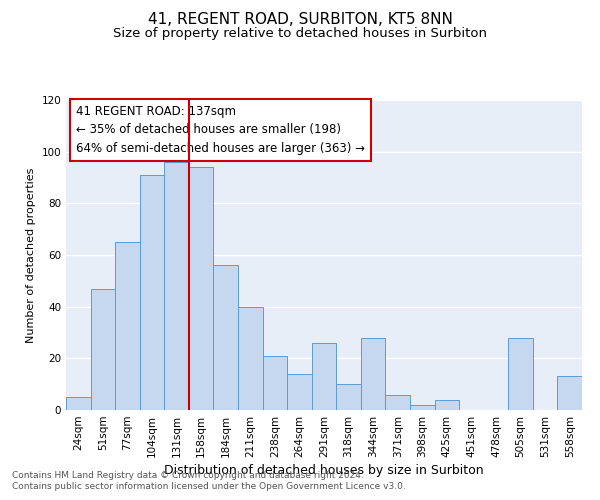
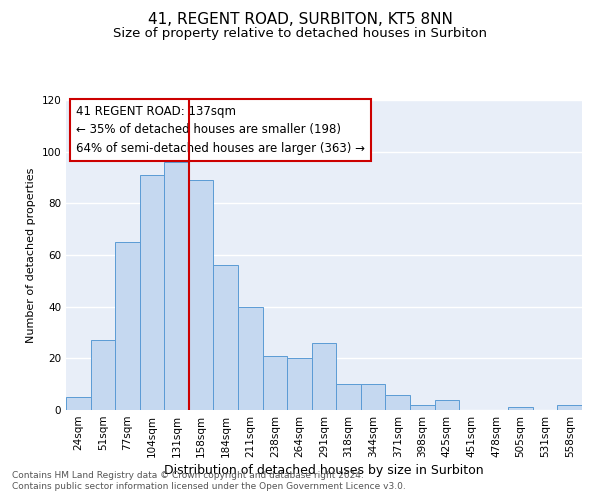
51sqm: 47 -> 27
158sqm: 94 -> 89
264sqm: 14 -> 20
344sqm: 28 -> 10
505sqm: 28 -> 1
558sqm: 13 -> 2
